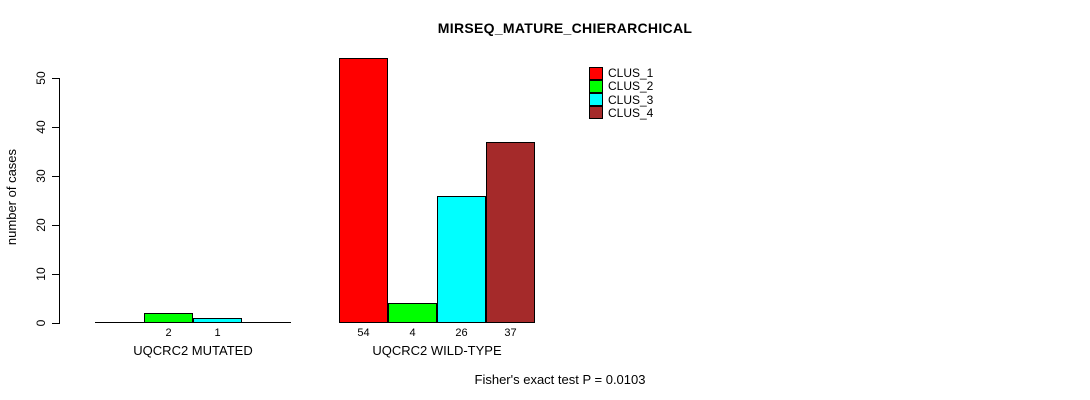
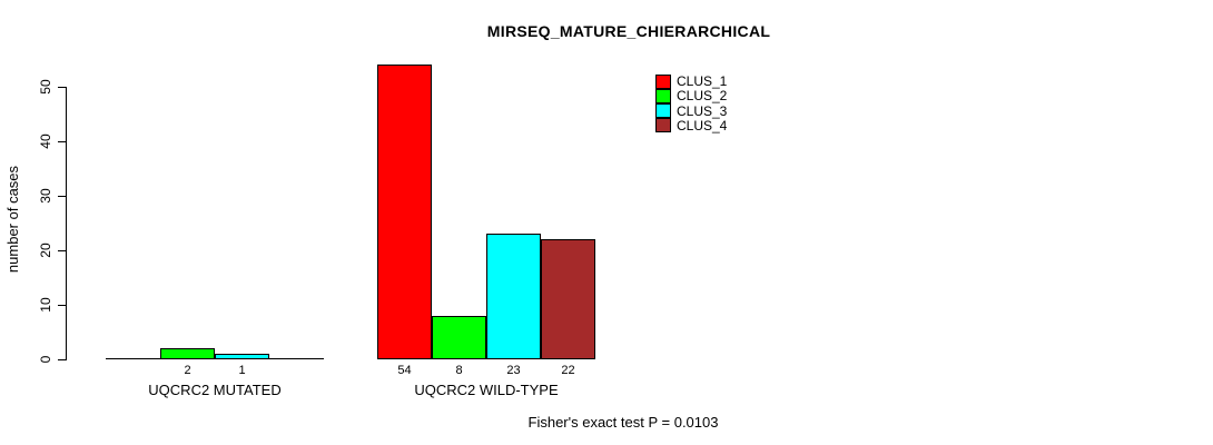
CLUS_2/UQCRC2 WILD-TYPE: 4 -> 8
CLUS_3/UQCRC2 WILD-TYPE: 26 -> 23
CLUS_4/UQCRC2 WILD-TYPE: 37 -> 22
